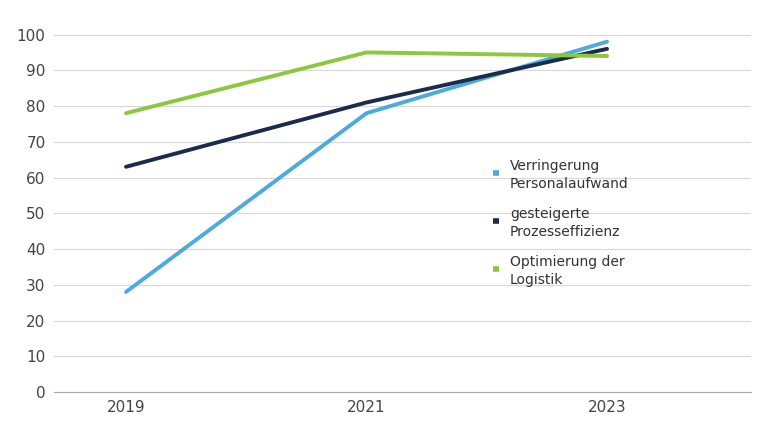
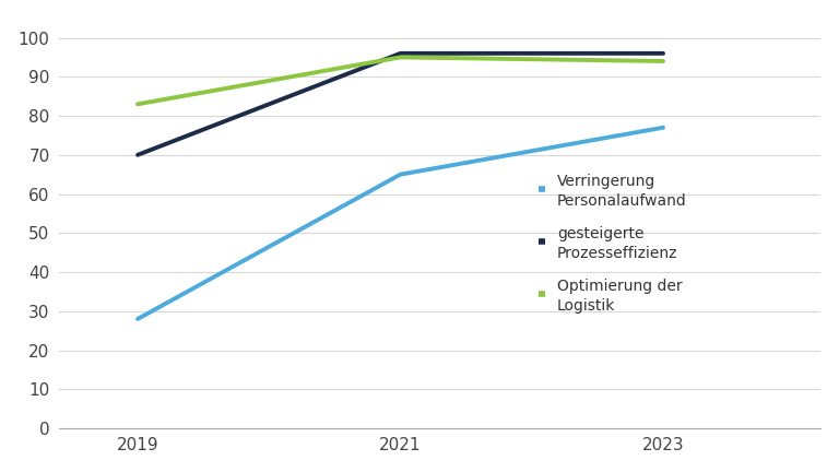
gesteigerte Prozesseffizienz/2019: 63 -> 70
Optimierung der Logistik/2019: 78 -> 83
Verringerung Personalaufwand/2021: 78 -> 65
gesteigerte Prozesseffizienz/2021: 81 -> 96
Verringerung Personalaufwand/2023: 98 -> 77
